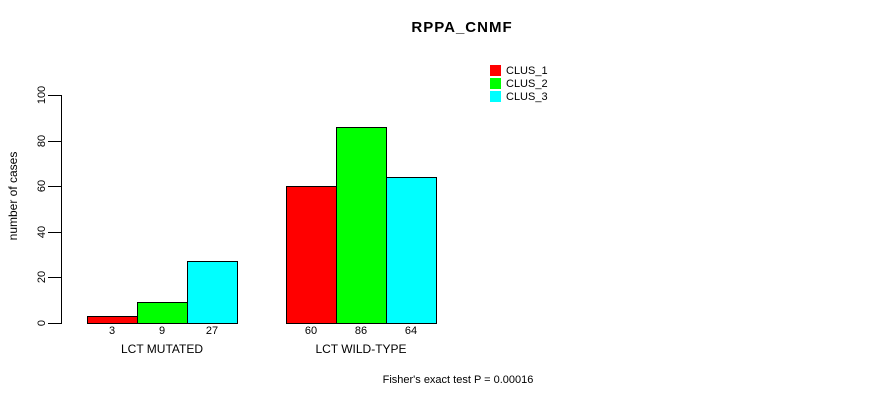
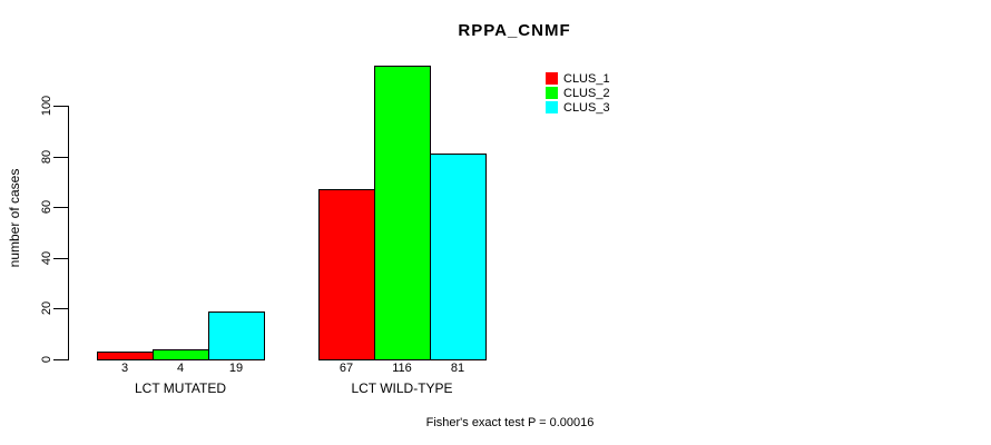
CLUS_2/LCT MUTATED: 9 -> 4
CLUS_3/LCT MUTATED: 27 -> 19
CLUS_1/LCT WILD-TYPE: 60 -> 67
CLUS_2/LCT WILD-TYPE: 86 -> 116
CLUS_3/LCT WILD-TYPE: 64 -> 81
